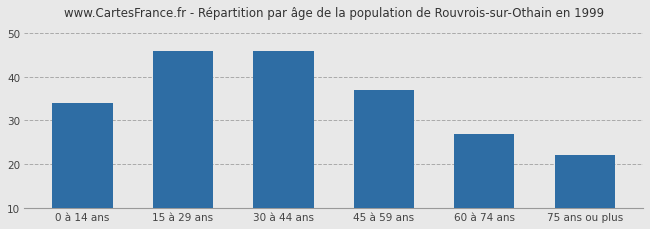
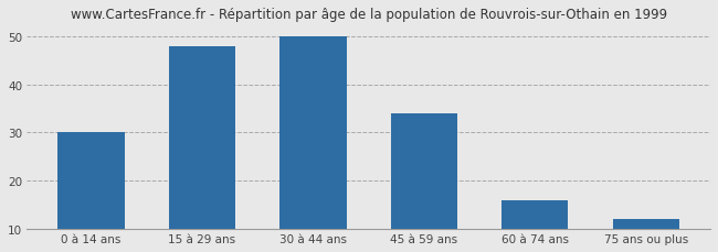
0 à 14 ans: 34 -> 30
15 à 29 ans: 46 -> 48
30 à 44 ans: 46 -> 50
45 à 59 ans: 37 -> 34
60 à 74 ans: 27 -> 16
75 ans ou plus: 22 -> 12
